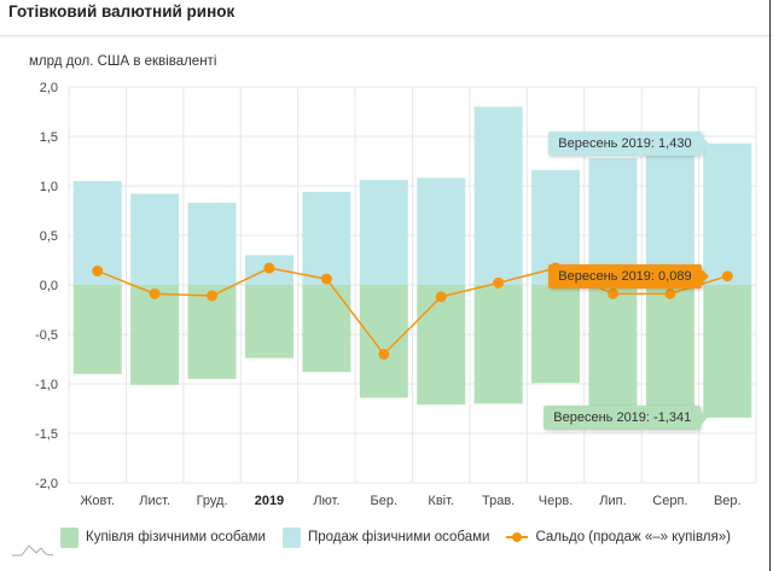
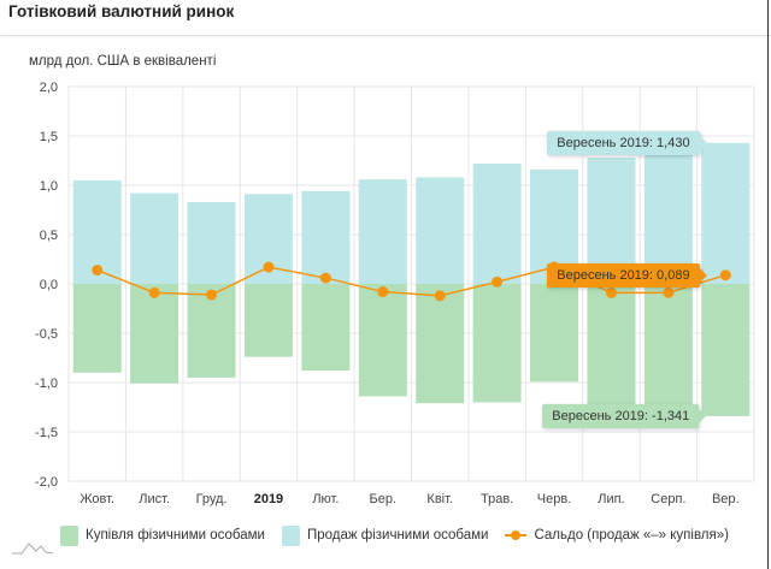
Продаж фізичними особами/2019: 0,3 -> 0,9
Сальдо (продаж «–» купівля»)/Бер.: -0,7 -> -0,1
Продаж фізичними особами/Трав.: 1,8 -> 1,2
